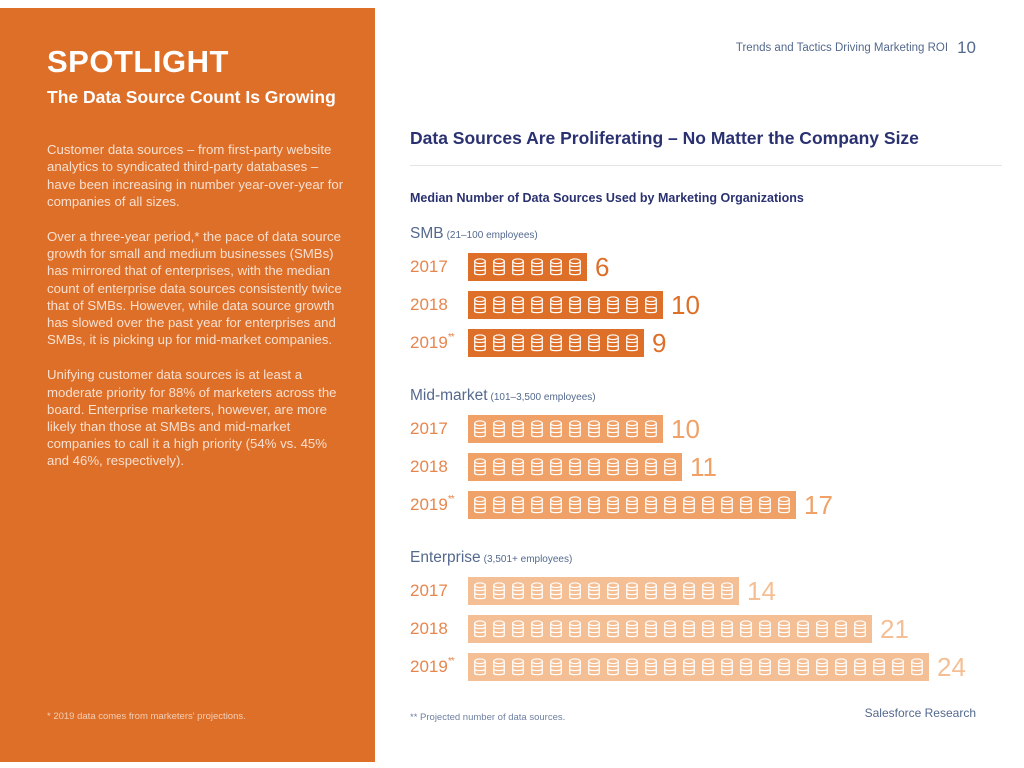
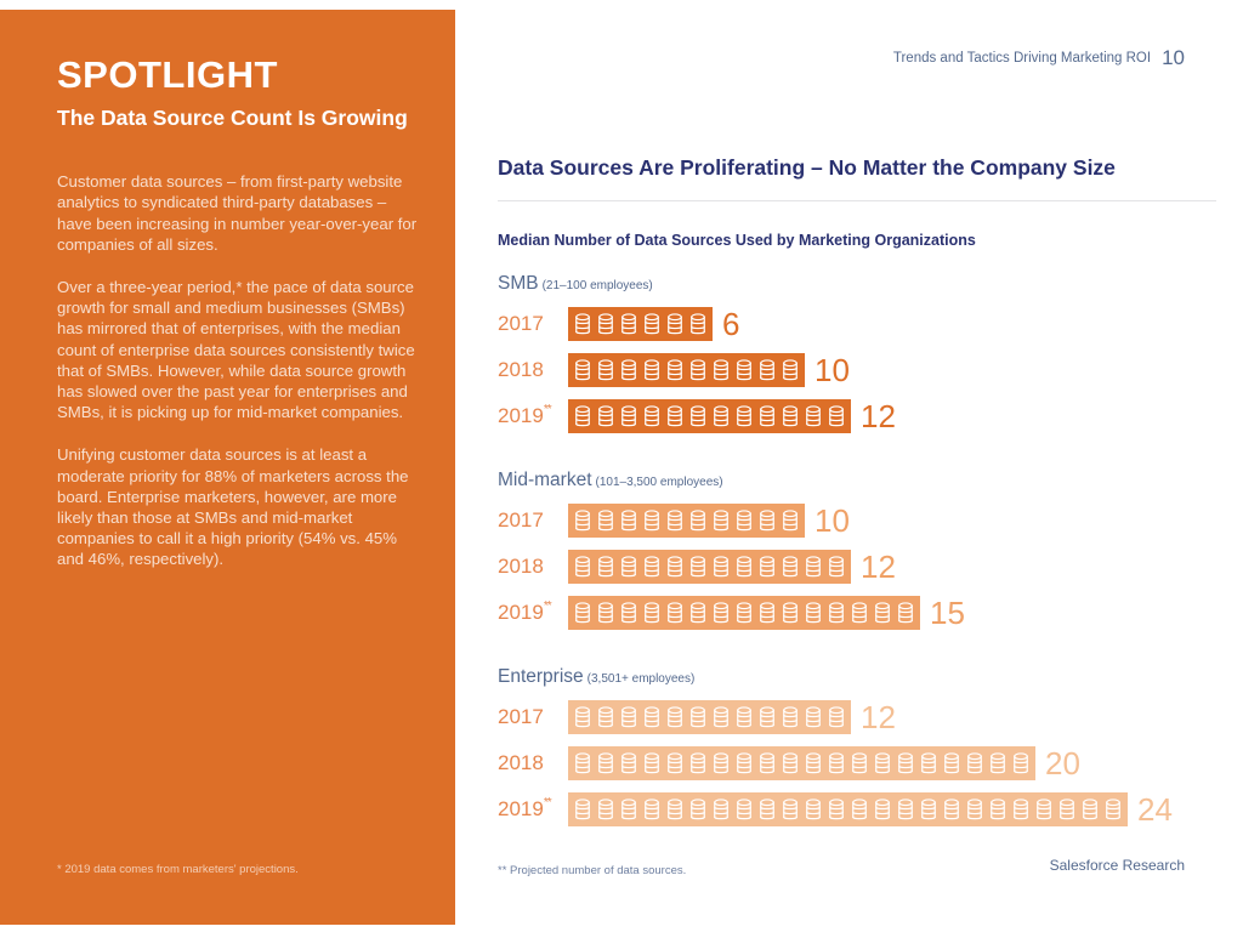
Enterprise/2017: 14 -> 12
Mid-market/2018: 11 -> 12
Enterprise/2018: 21 -> 20
SMB/2019**: 9 -> 12
Mid-market/2019**: 17 -> 15
